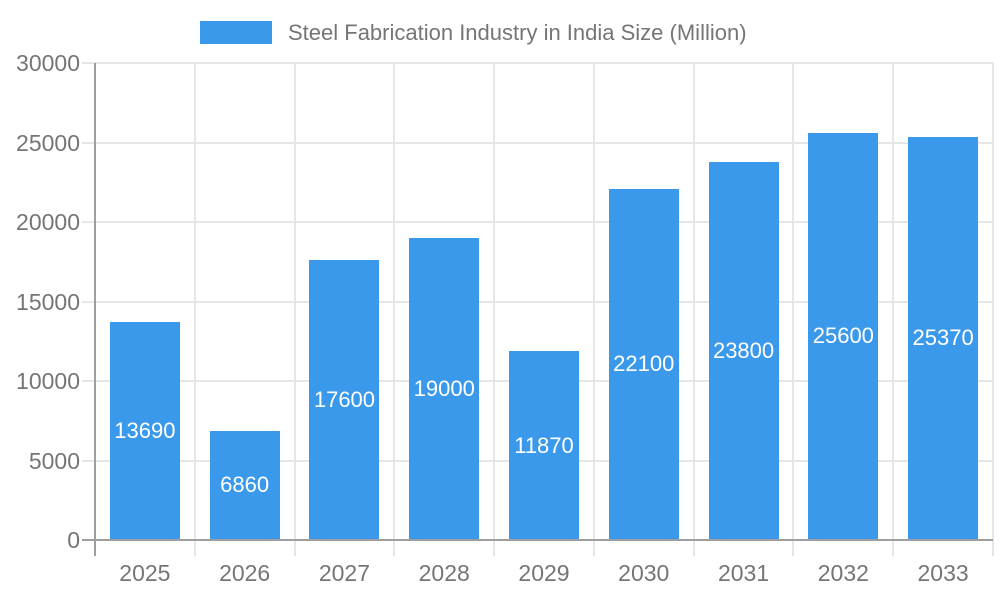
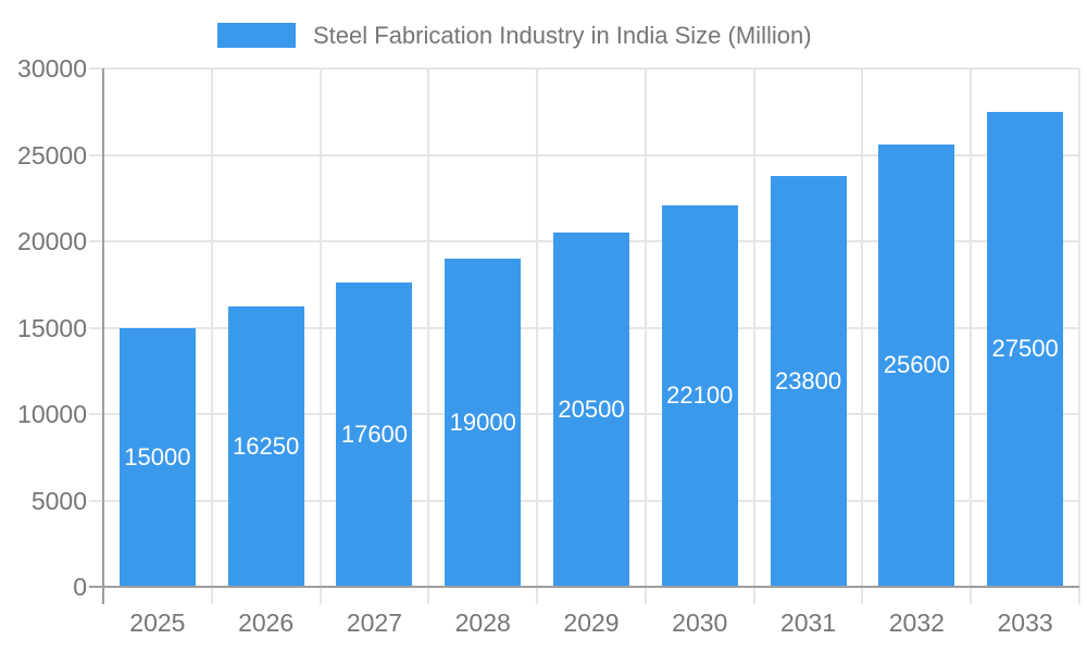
2025: 13690 -> 15000
2026: 6860 -> 16250
2029: 11870 -> 20500
2033: 25370 -> 27500
